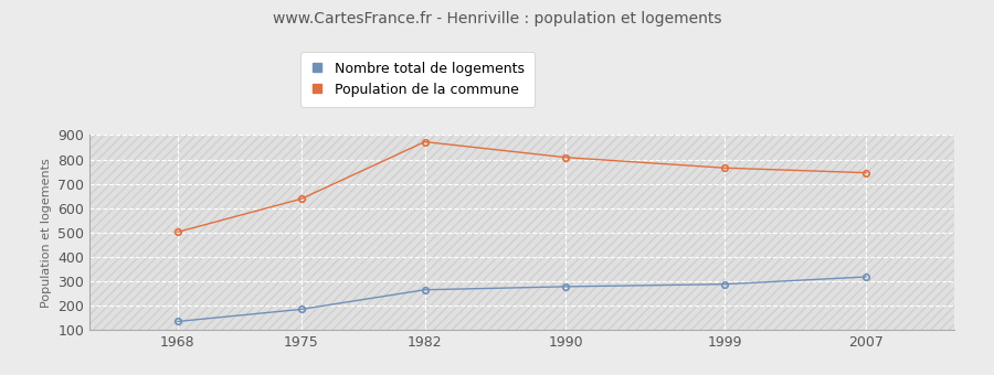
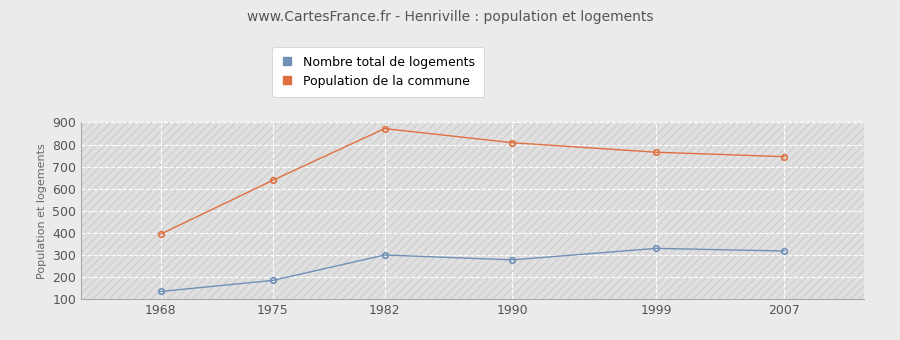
Population de la commune/1968: 502 -> 395
Nombre total de logements/1982: 265 -> 300
Nombre total de logements/1999: 288 -> 330
